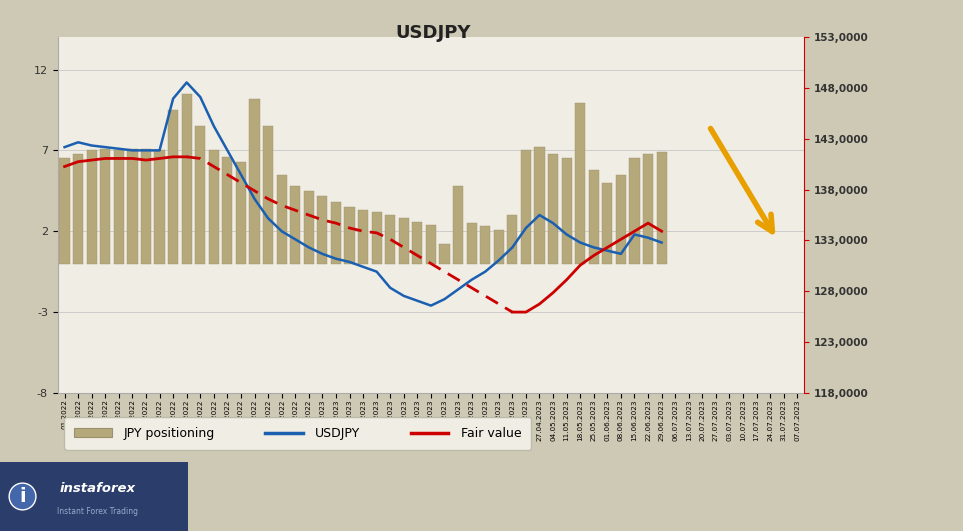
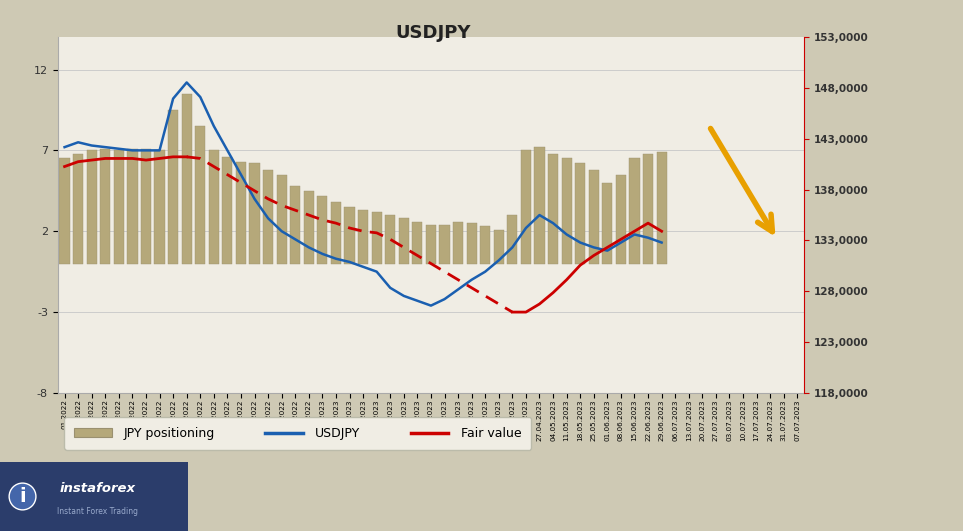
JPY positioning/01.12.2022: 10.2 -> 6.2
JPY positioning/08.12.2022: 8.5 -> 5.8
JPY positioning/09.03.2023: 1.2 -> 2.4
JPY positioning/16.03.2023: 4.8 -> 2.6
JPY positioning/18.05.2023: 9.9 -> 6.2
USDJPY/08.06.2023: 0.6 -> 1.3
